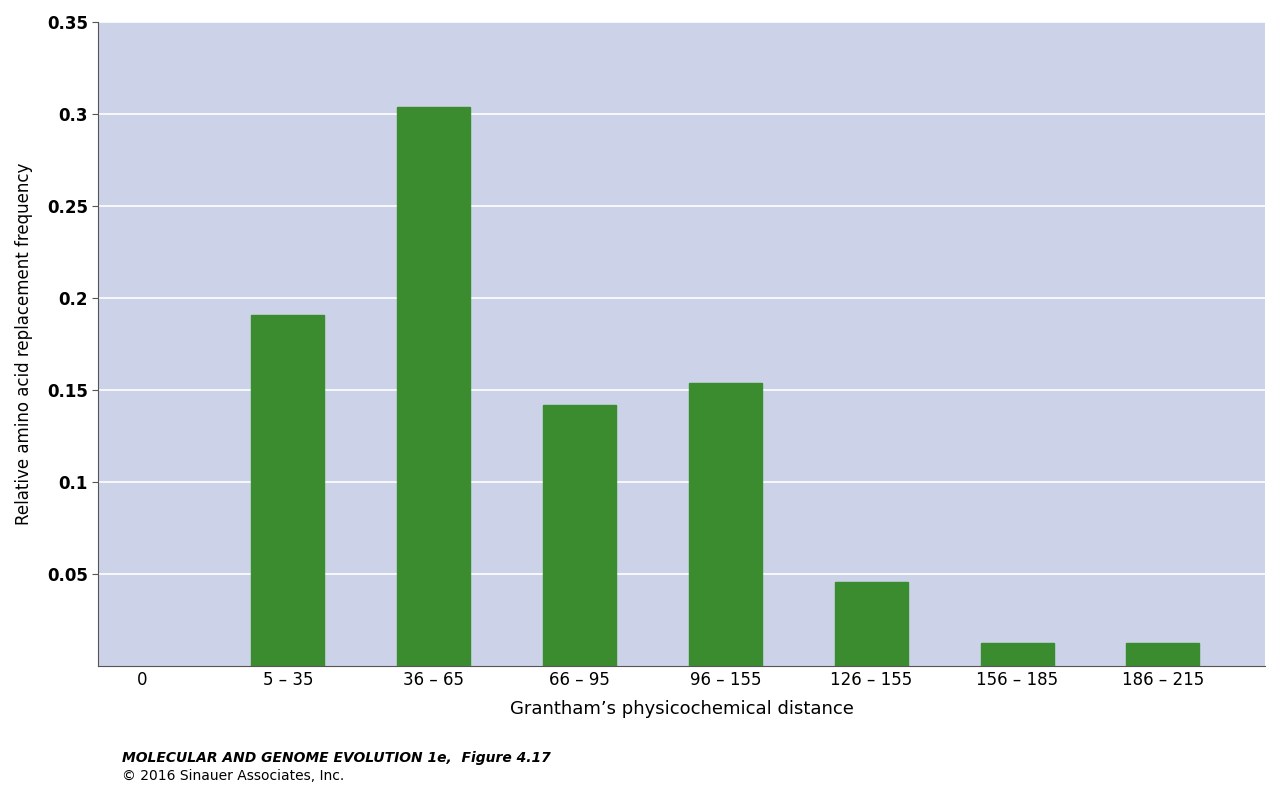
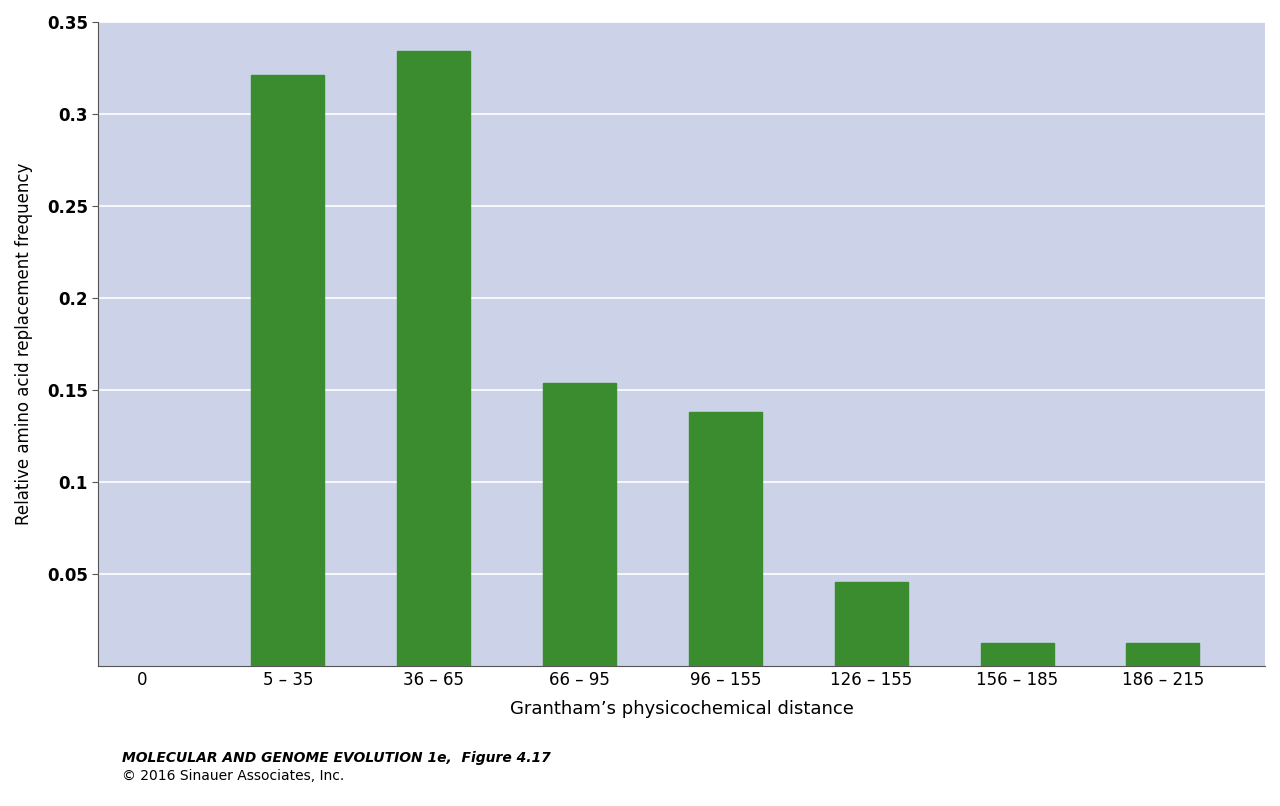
5 – 35: 0.191 -> 0.321
36 – 65: 0.304 -> 0.334
66 – 95: 0.142 -> 0.154
96 – 155: 0.154 -> 0.138
